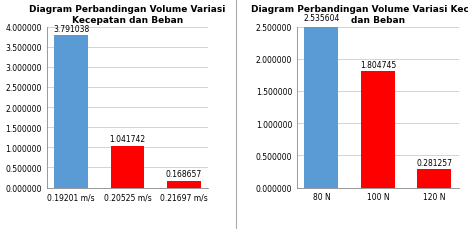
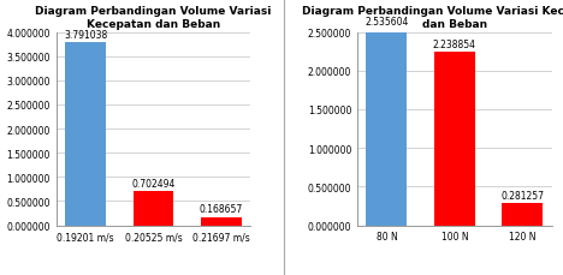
0.20525 m/s: 1.041742 -> 0.702494
100 N: 1.804745 -> 2.238854
